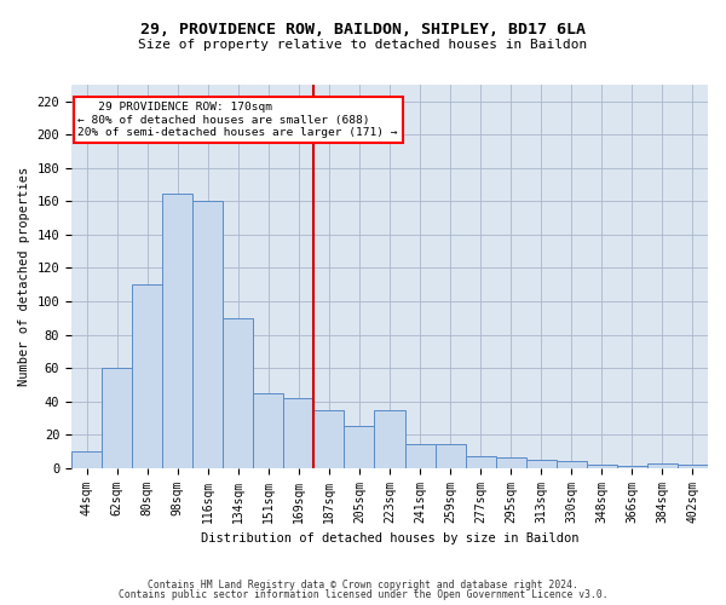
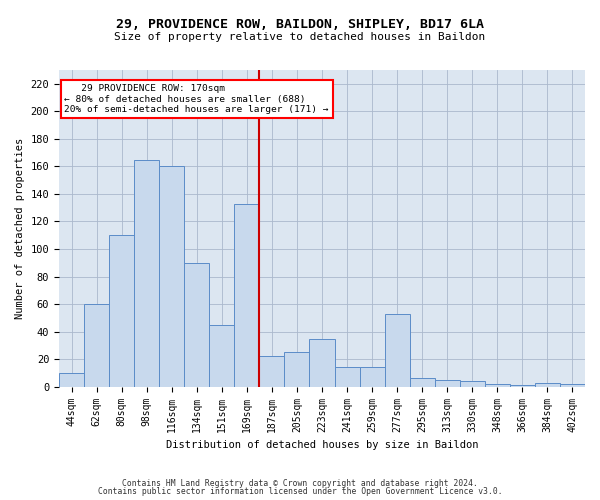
169sqm: 42 -> 133
187sqm: 35 -> 22
277sqm: 7 -> 53
